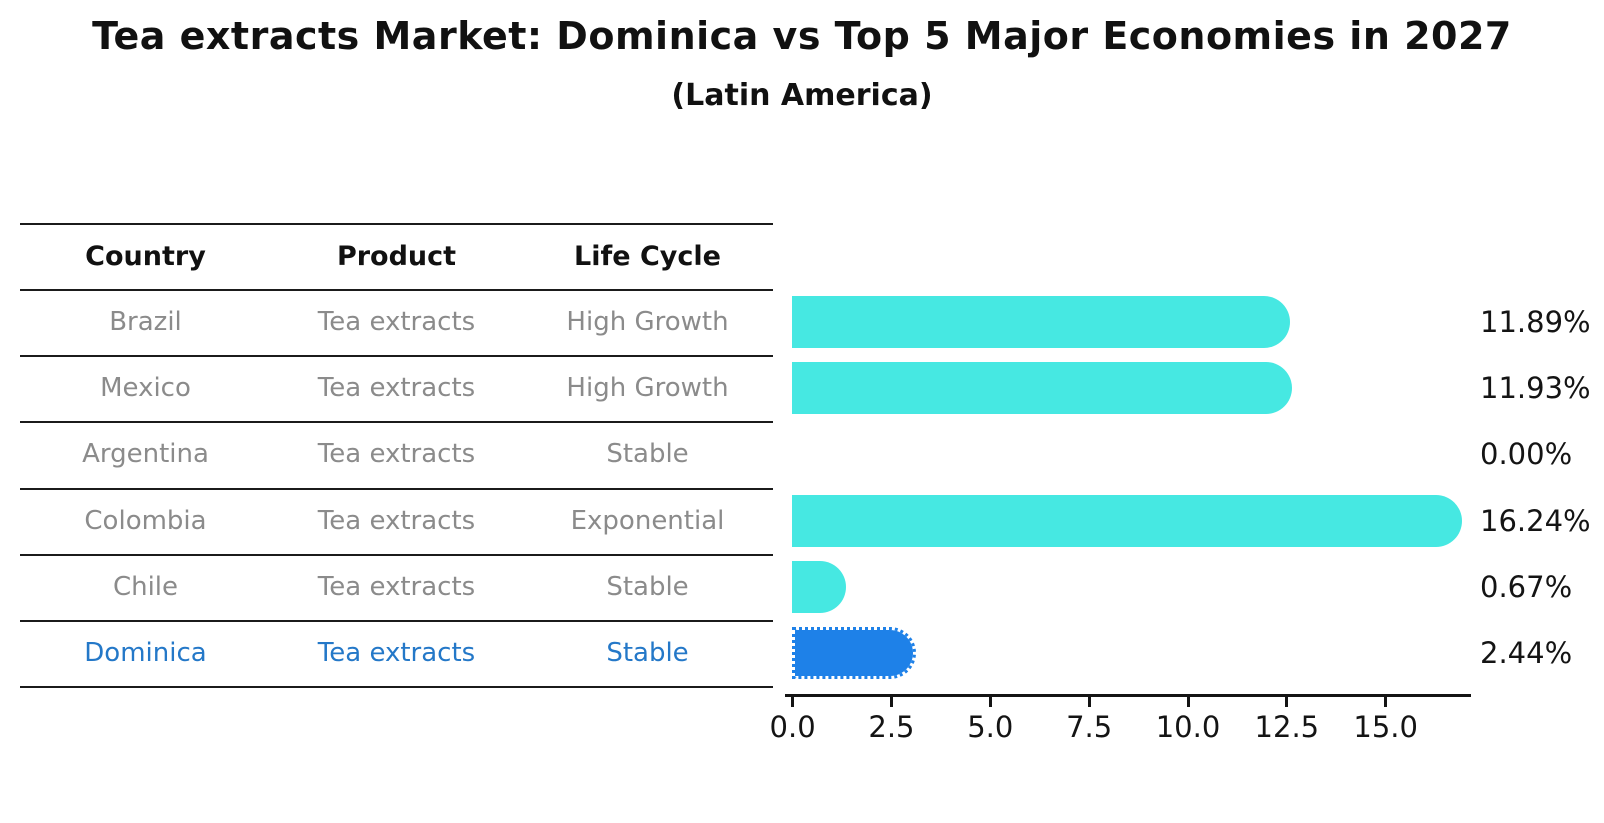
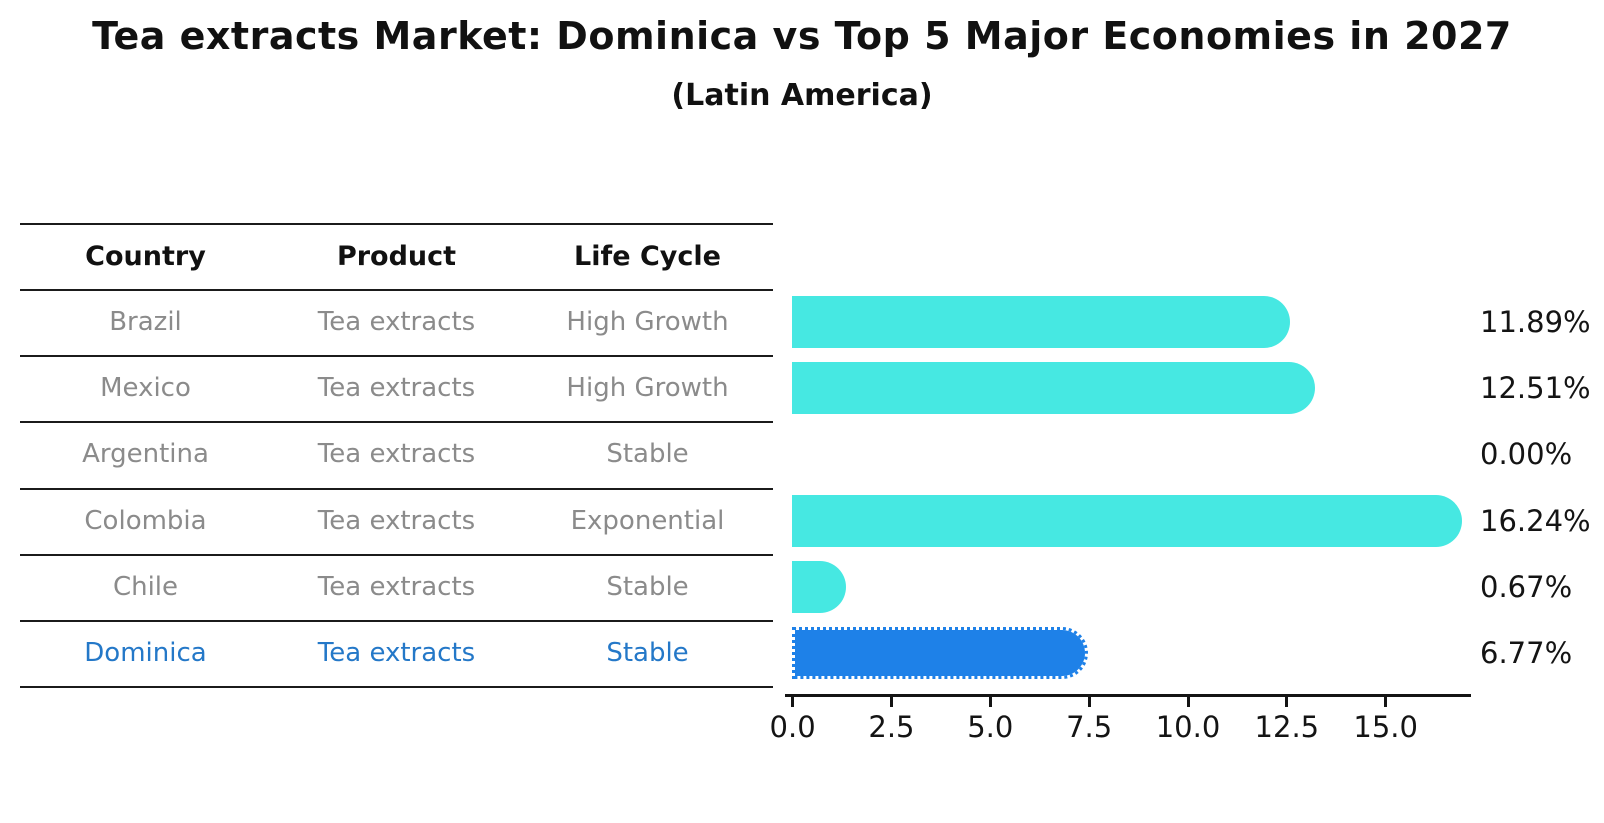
Mexico: 11.93% -> 12.51%
Dominica: 2.44% -> 6.77%
